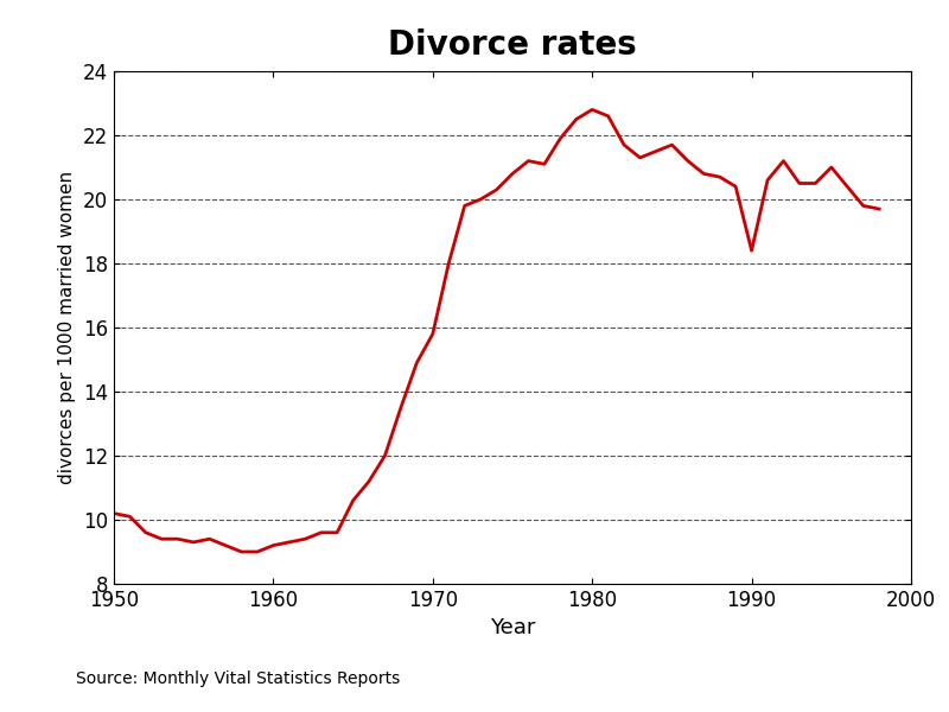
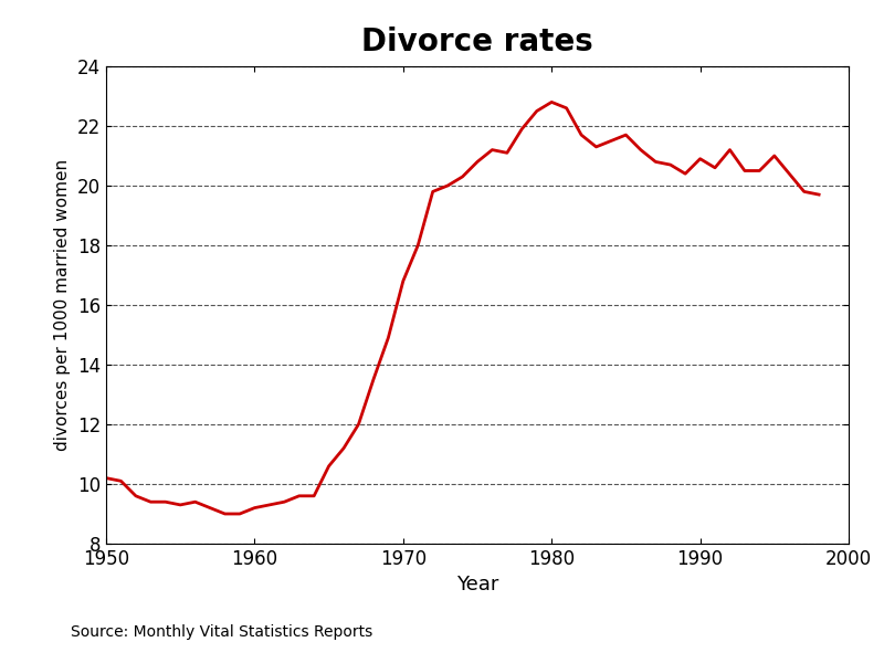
1970: 15.8 -> 16.8
1990: 18.4 -> 20.9
